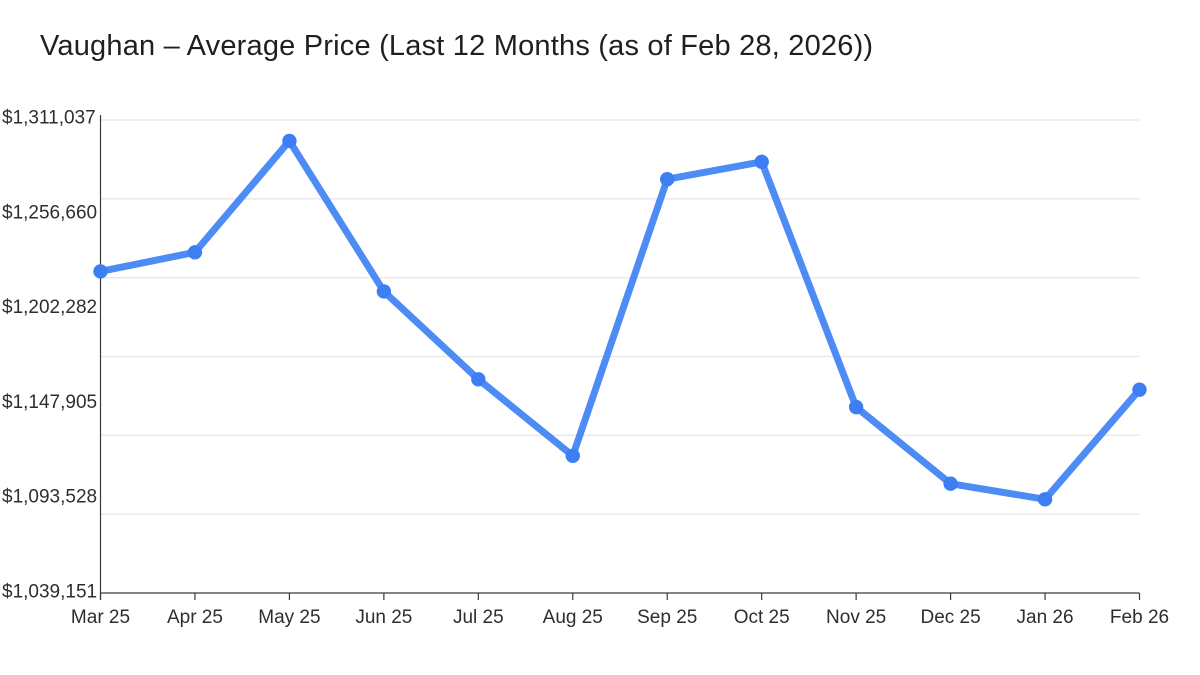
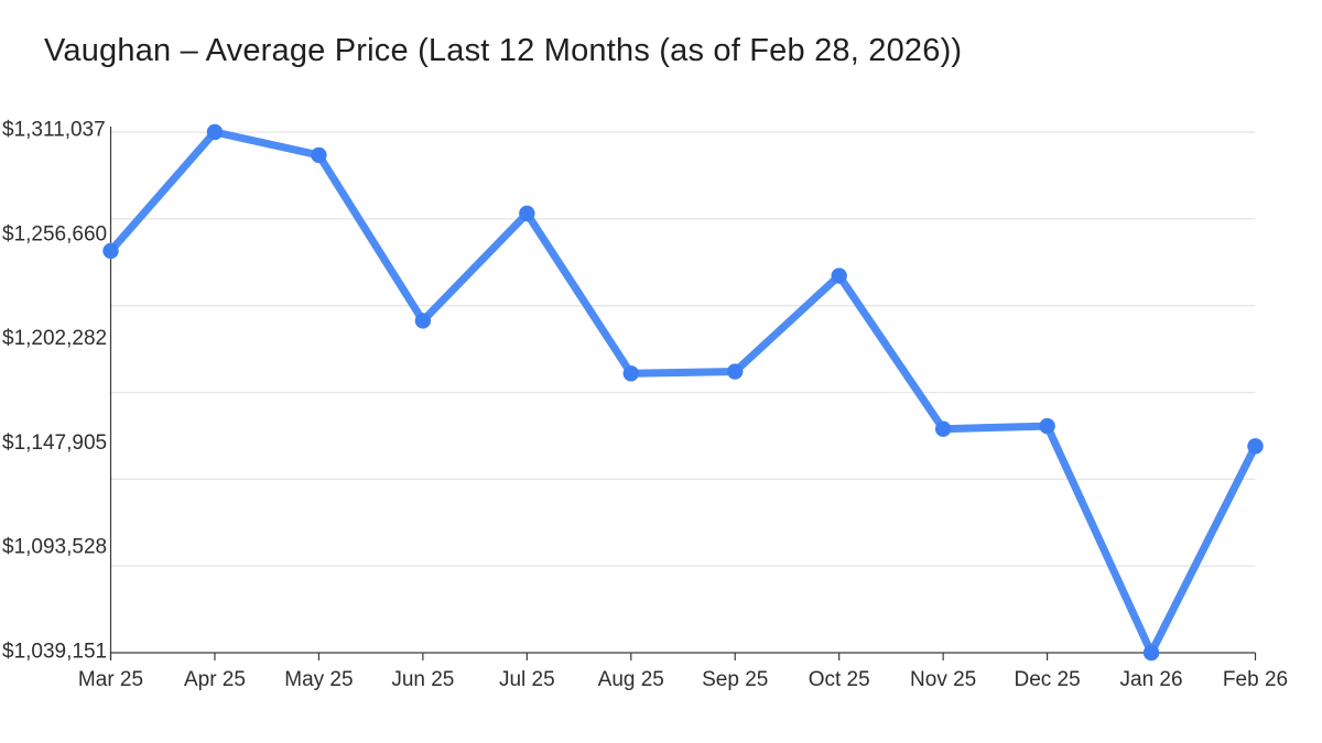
Mar 25: $1224000 -> $1249000
Apr 25: $1235000 -> $1311000
Jul 25: $1162000 -> $1268000
Aug 25: $1118000 -> $1185000
Sep 25: $1277000 -> $1186000
Oct 25: $1287000 -> $1236000
Nov 25: $1146000 -> $1156000
Dec 25: $1102000 -> $1158000
Jan 26: $1093000 -> $1039000
Feb 26: $1156000 -> $1147000
